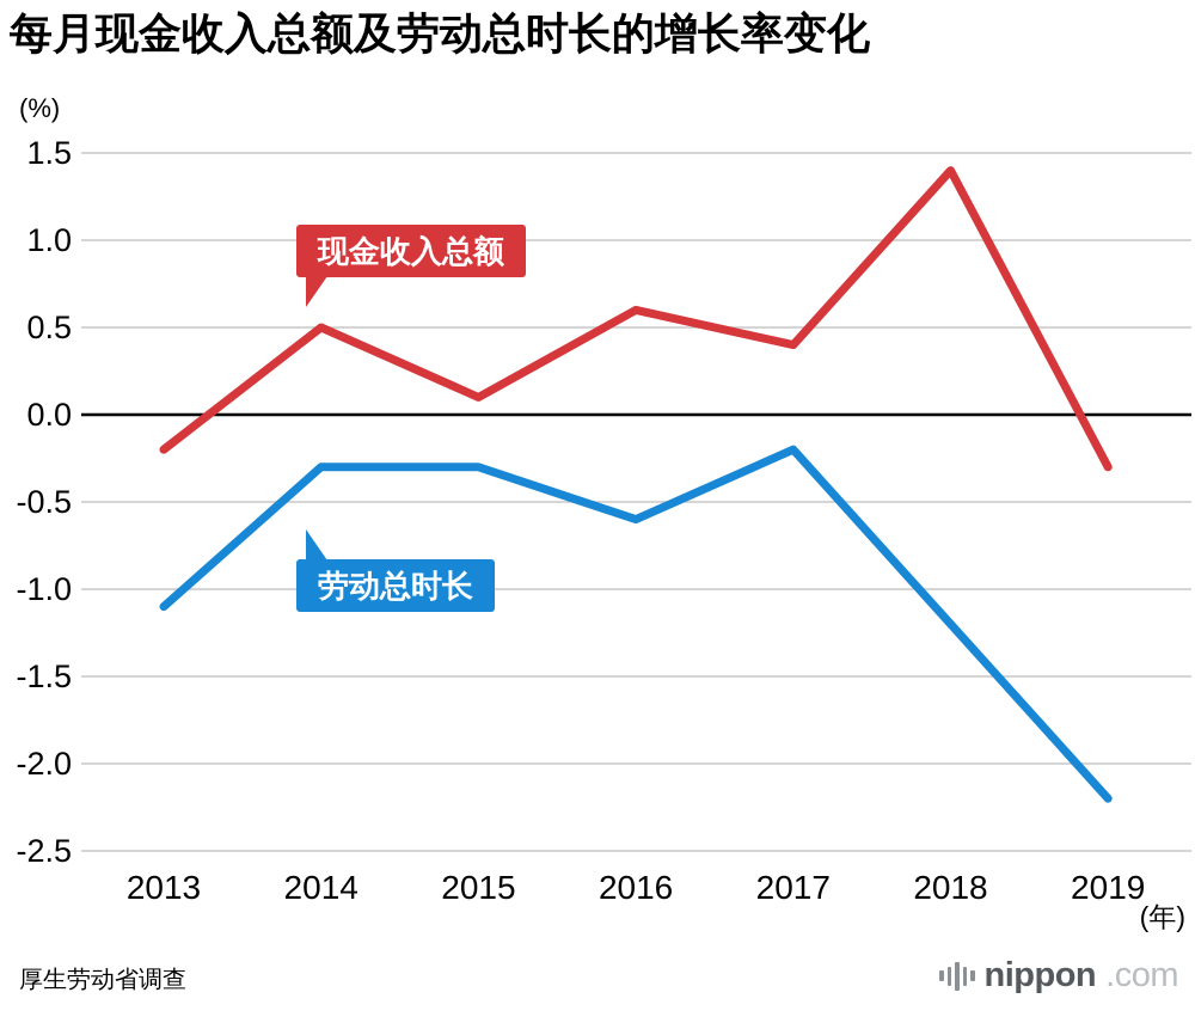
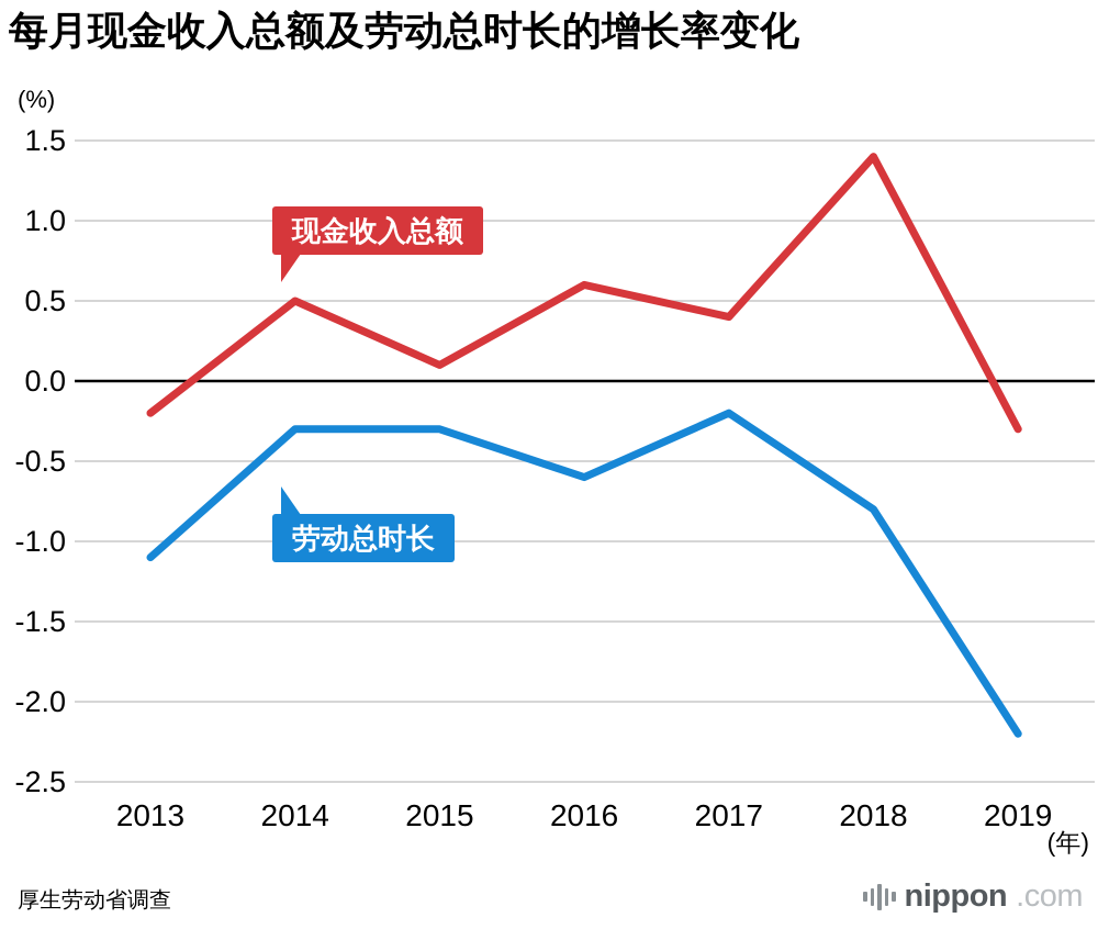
劳动总时长/2018: -1.2 -> -0.8
